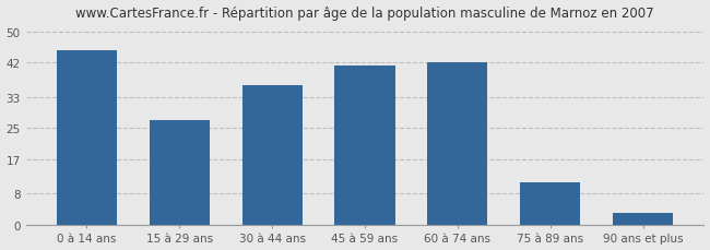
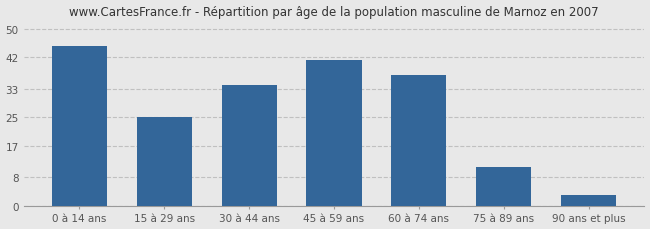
15 à 29 ans: 27 -> 25
30 à 44 ans: 36 -> 34
60 à 74 ans: 42 -> 37
